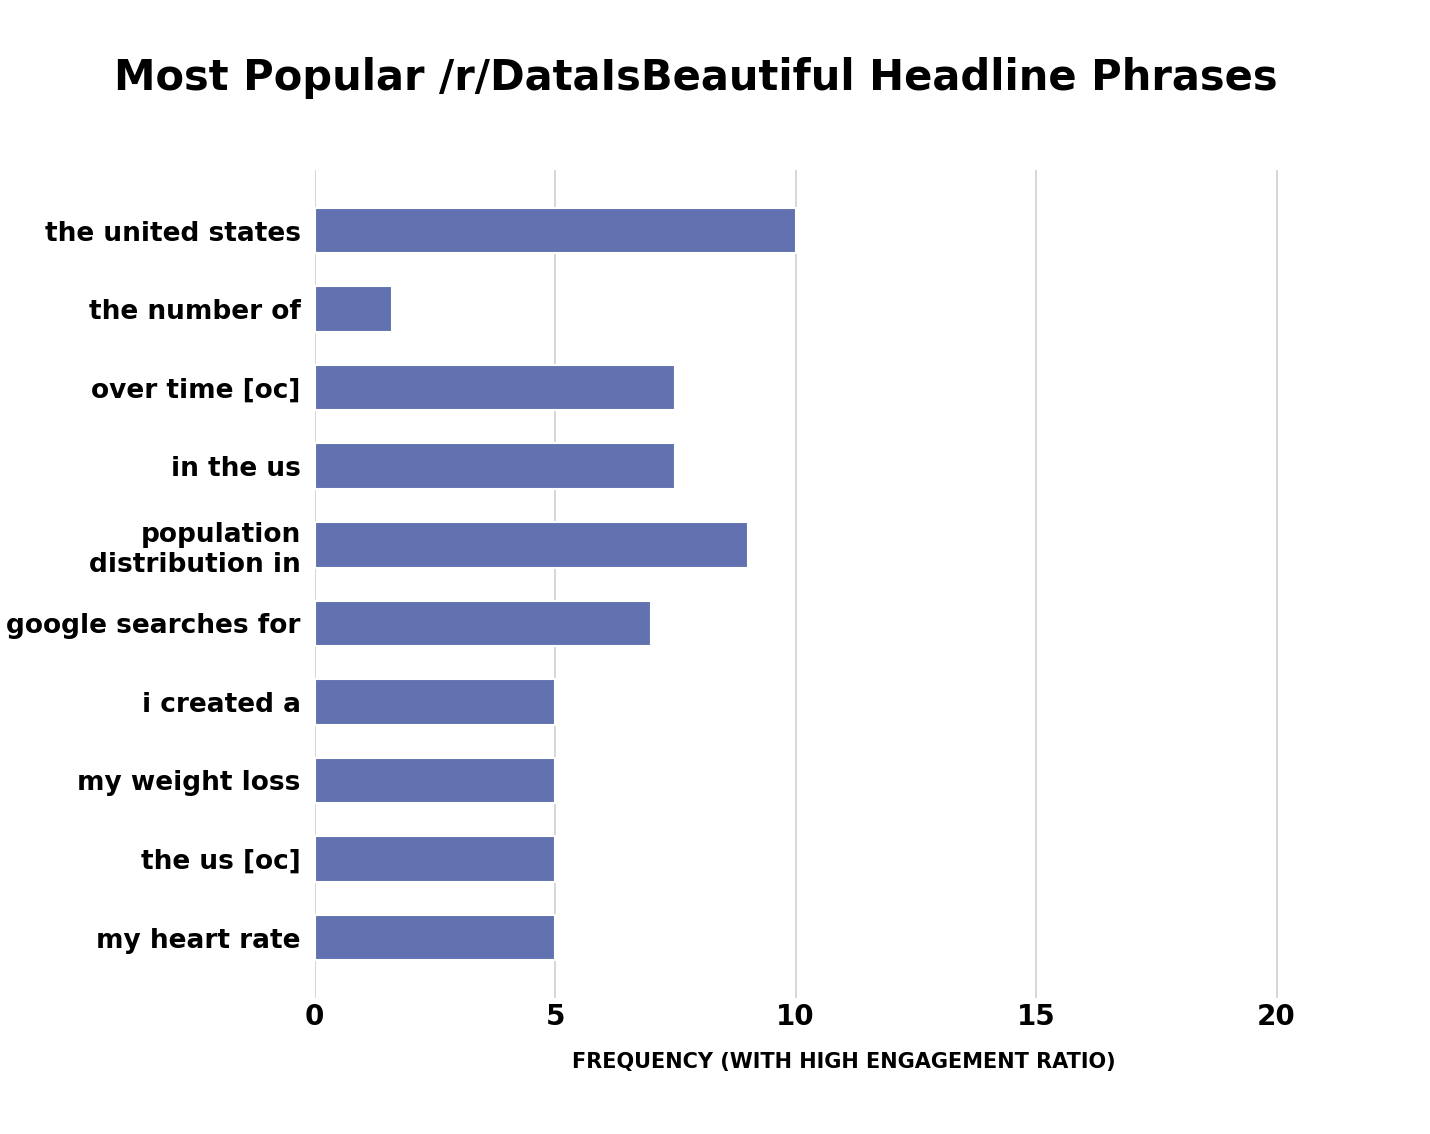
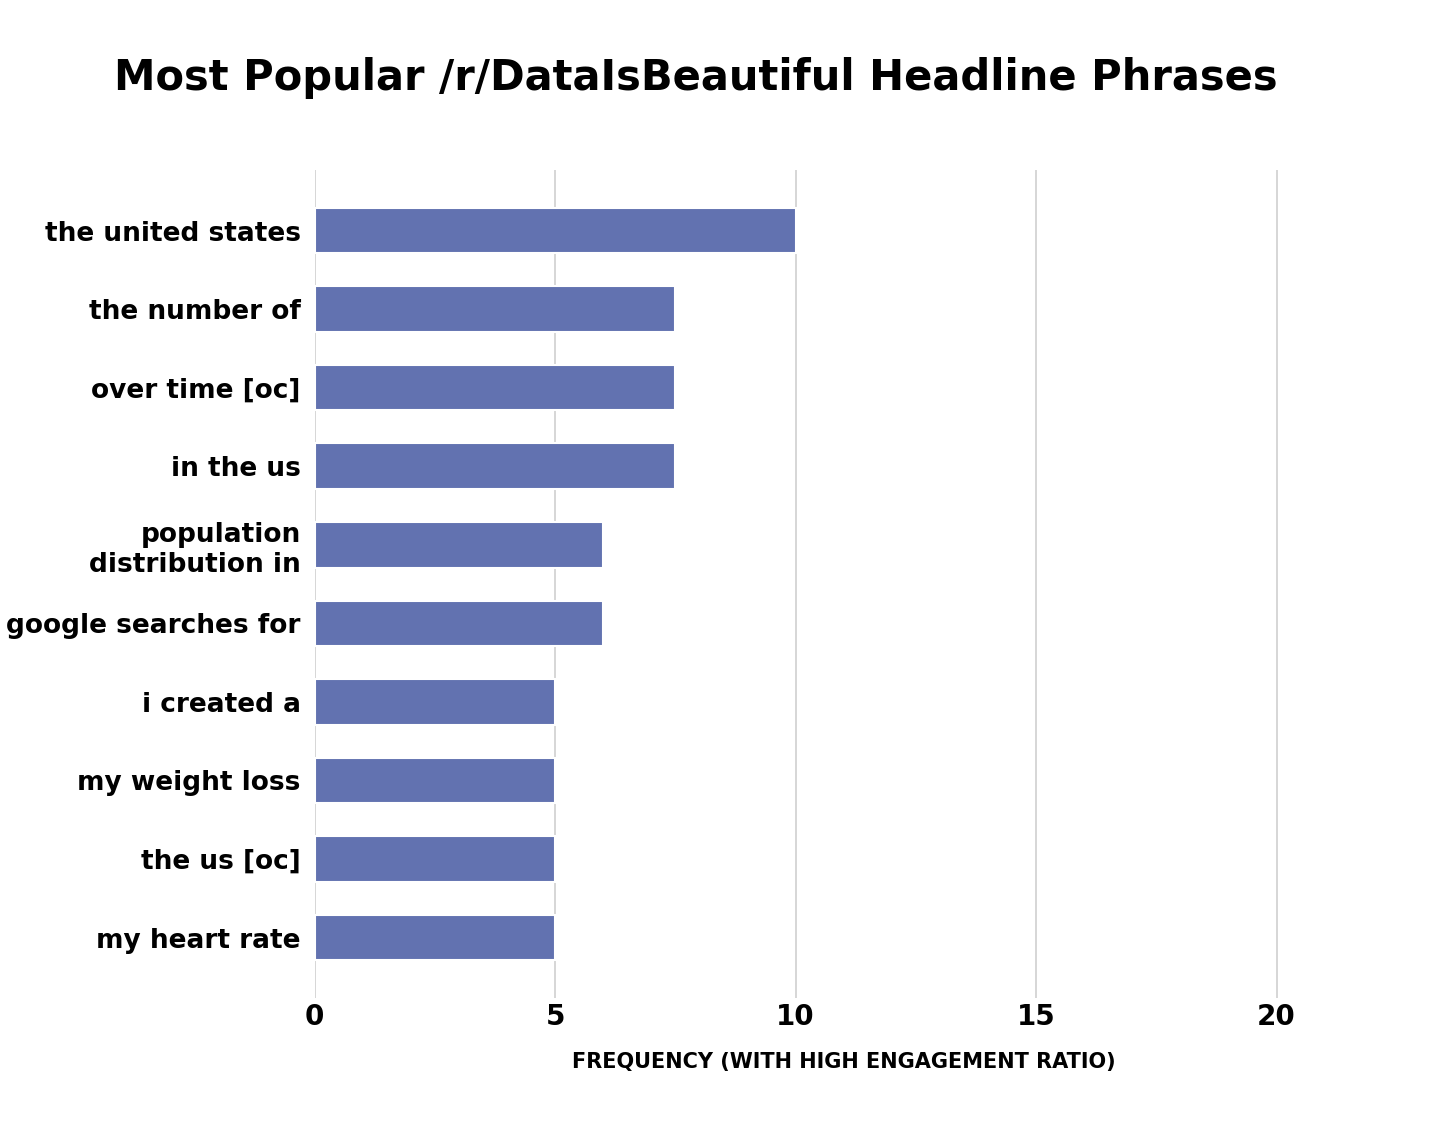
the number of: 1.6 -> 7.5
population distribution in: 9.0 -> 6.0
google searches for: 7.0 -> 6.0
